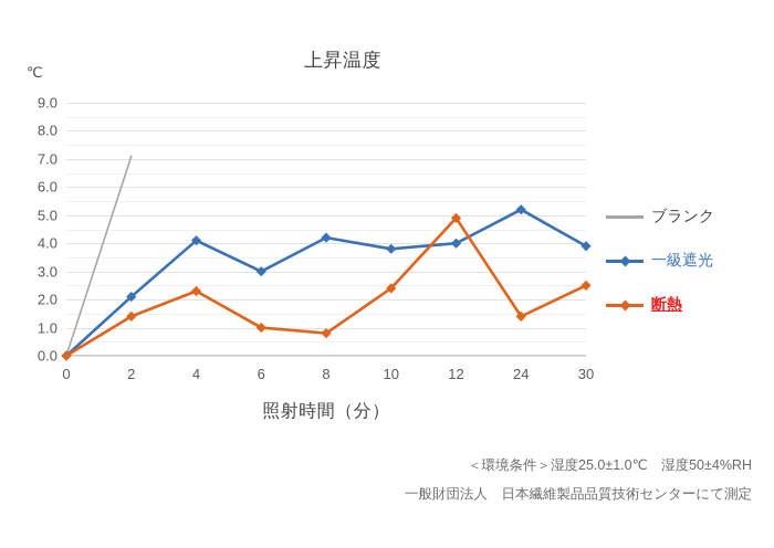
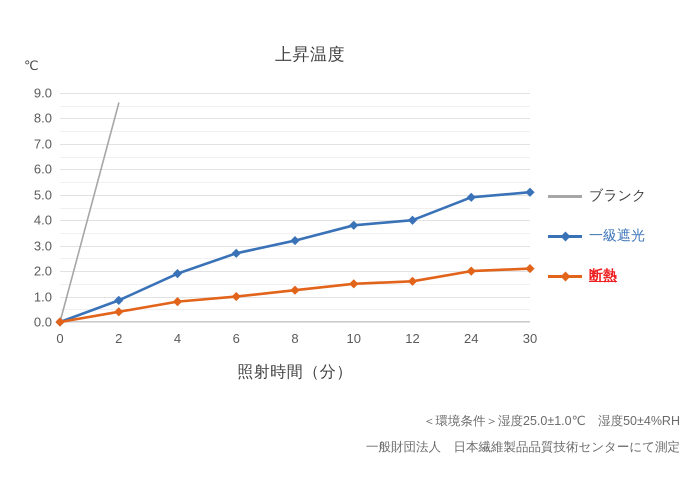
ブランク/2: 7.1 -> 8.6
一級遮光/2: 2.1 -> 0.8
断熱/2: 1.4 -> 0.4
一級遮光/4: 4.1 -> 1.9
断熱/4: 2.3 -> 0.8
一級遮光/6: 3.0 -> 2.7
一級遮光/8: 4.2 -> 3.2
断熱/8: 0.8 -> 1.2
断熱/10: 2.4 -> 1.5
断熱/12: 4.9 -> 1.6
一級遮光/24: 5.2 -> 4.9
断熱/24: 1.4 -> 2.0
一級遮光/30: 3.9 -> 5.1
断熱/30: 2.5 -> 2.1
